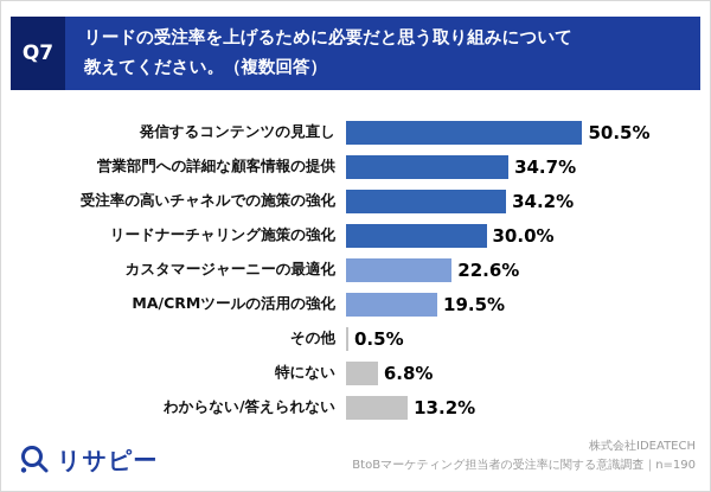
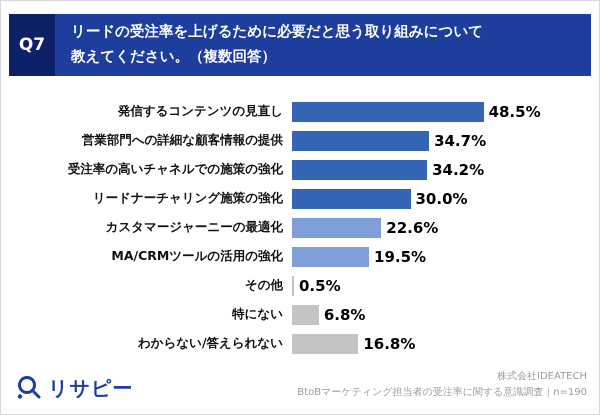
発信するコンテンツの見直し: 50.5% -> 48.5%
わからない/答えられない: 13.2% -> 16.8%
